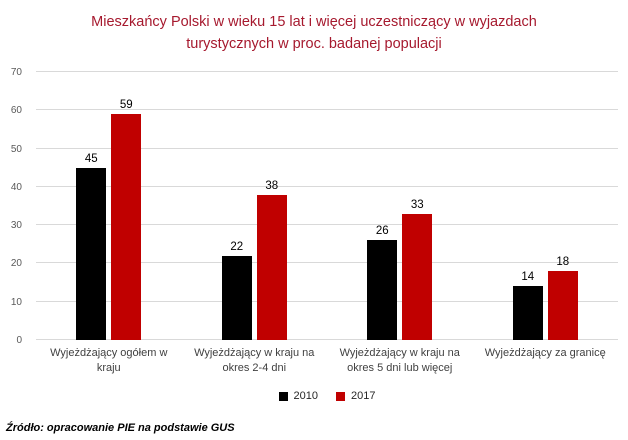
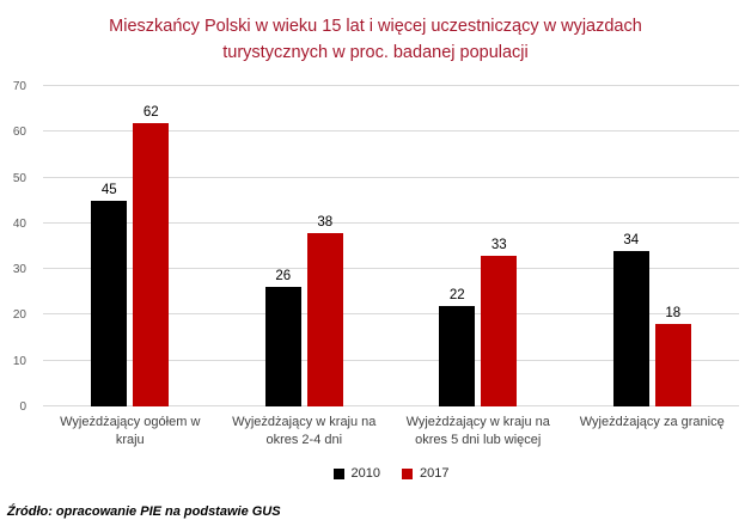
2017/Wyjeżdżający ogółem w kraju: 59 -> 62
2010/Wyjeżdżający w kraju na okres 2-4 dni: 22 -> 26
2010/Wyjeżdżający w kraju na okres 5 dni lub więcej: 26 -> 22
2010/Wyjeżdżający za granicę: 14 -> 34
